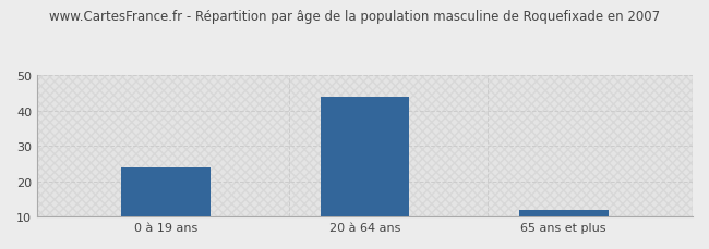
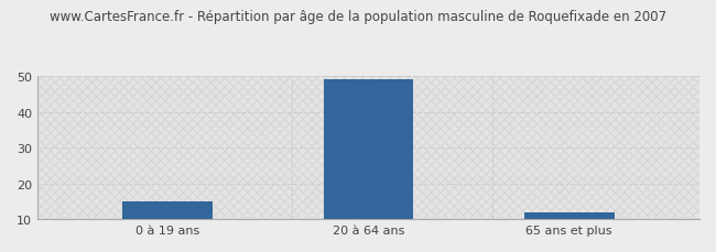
0 à 19 ans: 24 -> 15
20 à 64 ans: 44 -> 49
